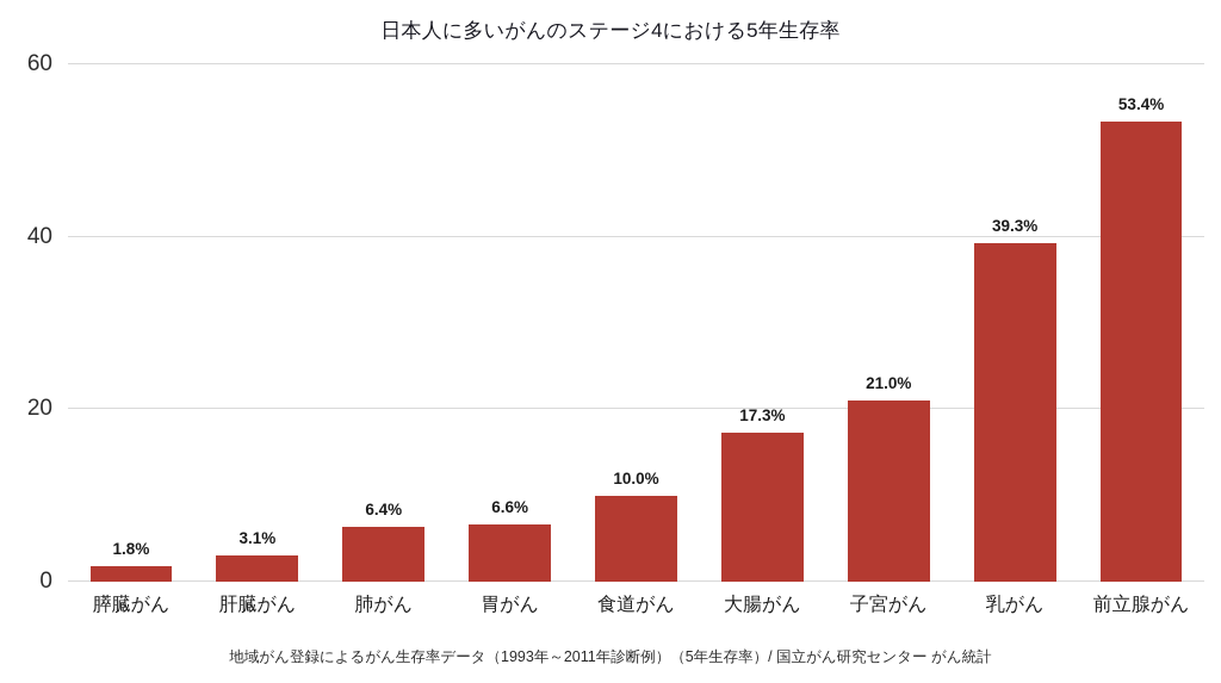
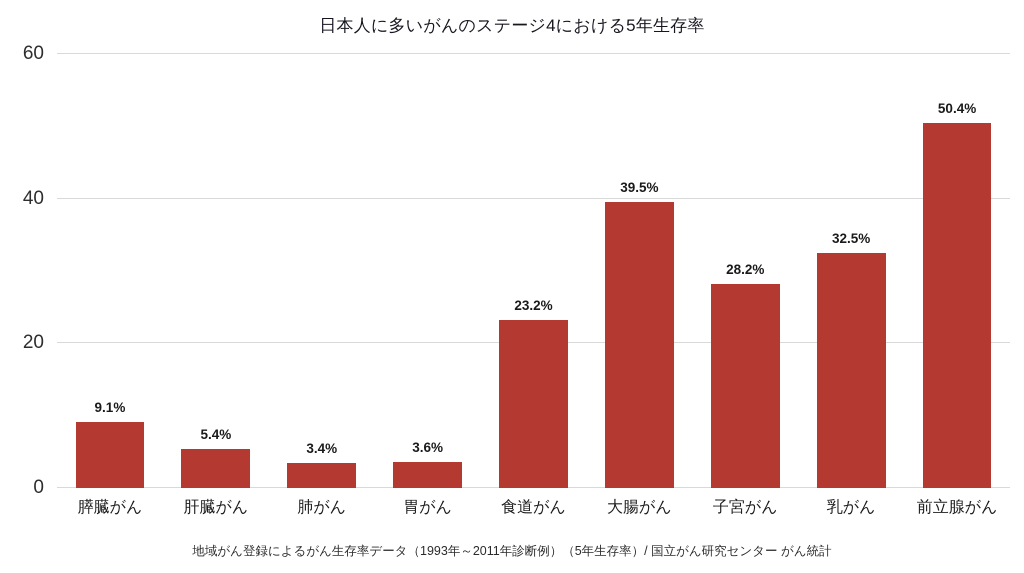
膵臓がん: 1.8% -> 9.1%
肝臓がん: 3.1% -> 5.4%
肺がん: 6.4% -> 3.4%
胃がん: 6.6% -> 3.6%
食道がん: 10.0% -> 23.2%
大腸がん: 17.3% -> 39.5%
子宮がん: 21.0% -> 28.2%
乳がん: 39.3% -> 32.5%
前立腺がん: 53.4% -> 50.4%
